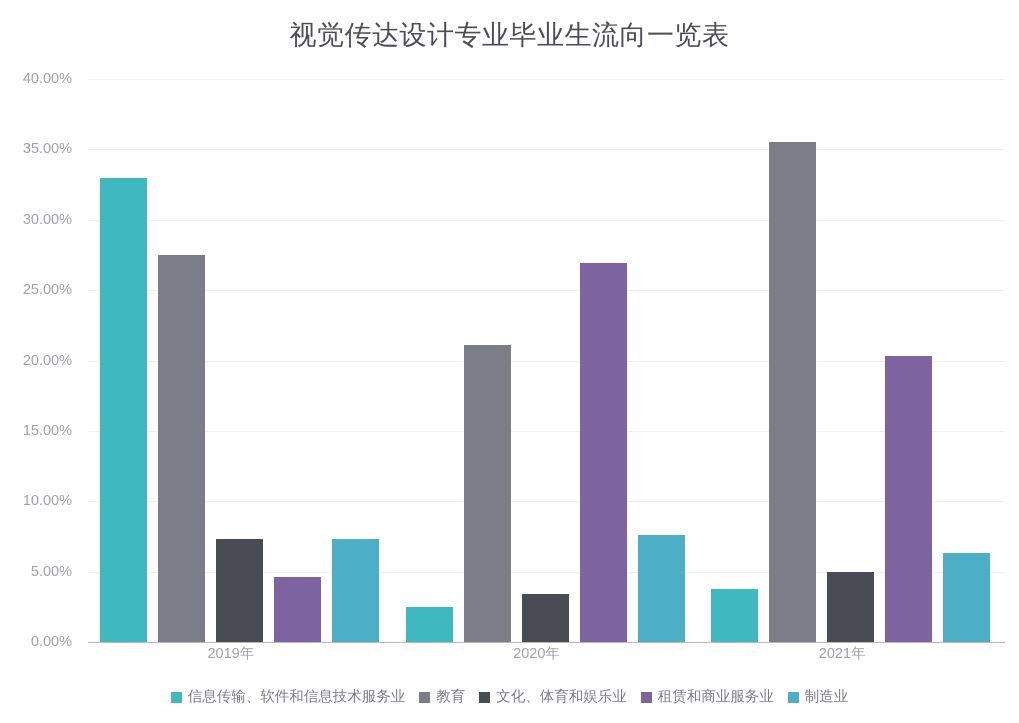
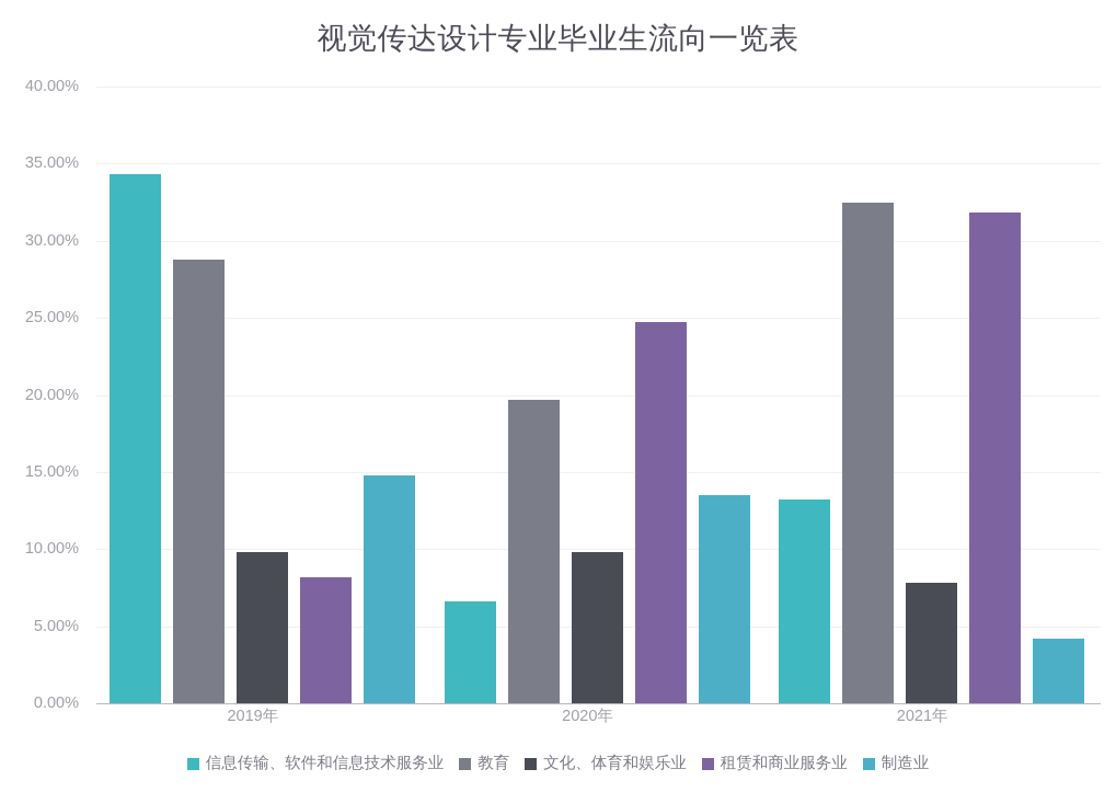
信息传输、软件和信息技术服务业/2019年: 33.0% -> 34.3%
教育/2019年: 27.5% -> 28.8%
文化、体育和娱乐业/2019年: 7.3% -> 9.8%
租赁和商业服务业/2019年: 4.6% -> 8.2%
制造业/2019年: 7.3% -> 14.8%
信息传输、软件和信息技术服务业/2020年: 2.5% -> 6.6%
教育/2020年: 21.1% -> 19.7%
文化、体育和娱乐业/2020年: 3.4% -> 9.8%
租赁和商业服务业/2020年: 26.9% -> 24.7%
制造业/2020年: 7.6% -> 13.5%
信息传输、软件和信息技术服务业/2021年: 3.8% -> 13.2%
教育/2021年: 35.5% -> 32.5%
文化、体育和娱乐业/2021年: 5.0% -> 7.8%
租赁和商业服务业/2021年: 20.3% -> 31.8%
制造业/2021年: 6.3% -> 4.2%
